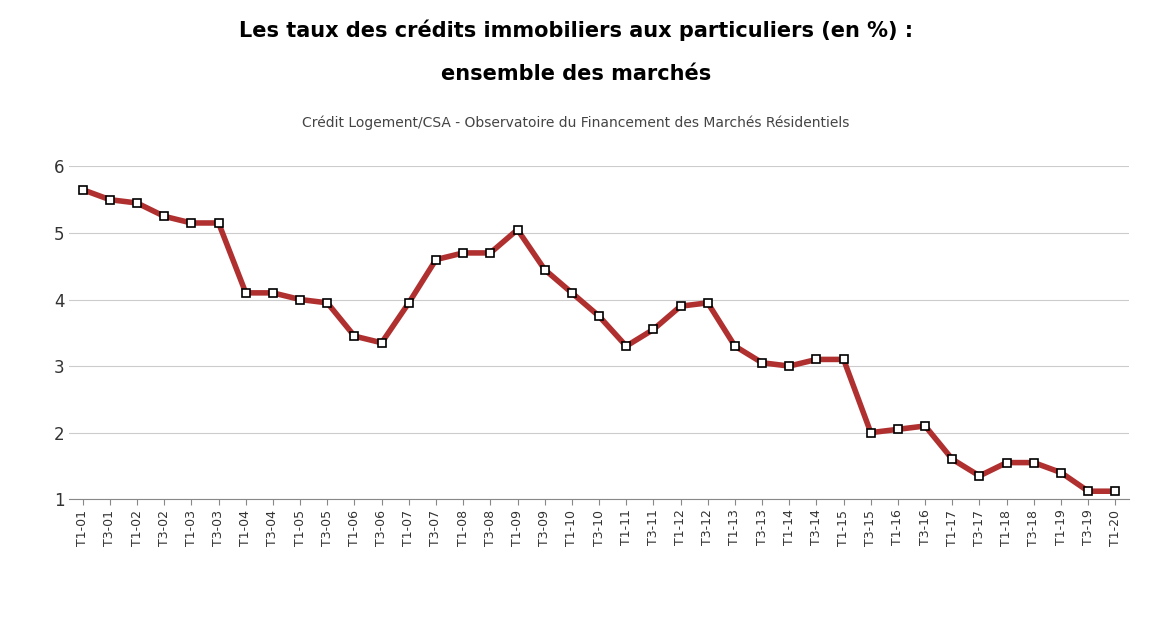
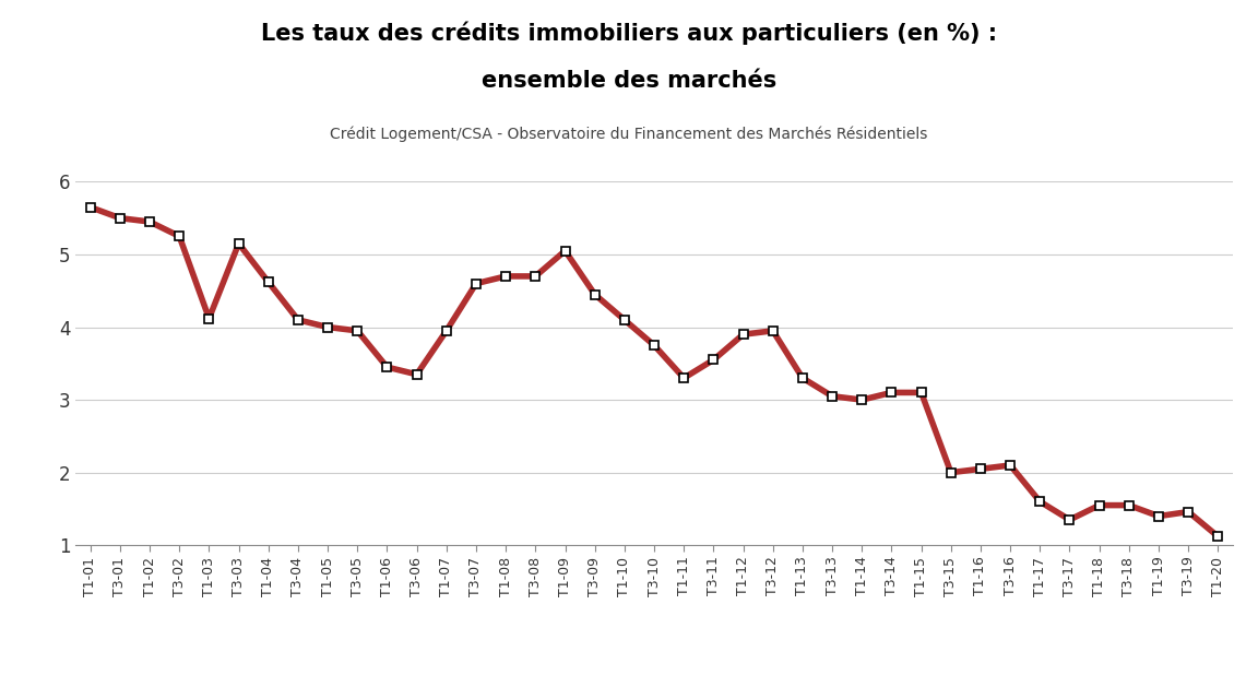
T1-03: 5.15 -> 4.12
T1-04: 4.10 -> 4.62
T3-19: 1.12 -> 1.46
